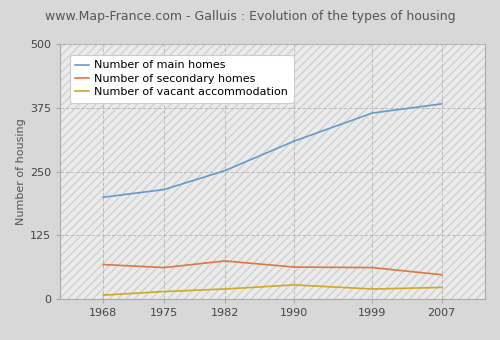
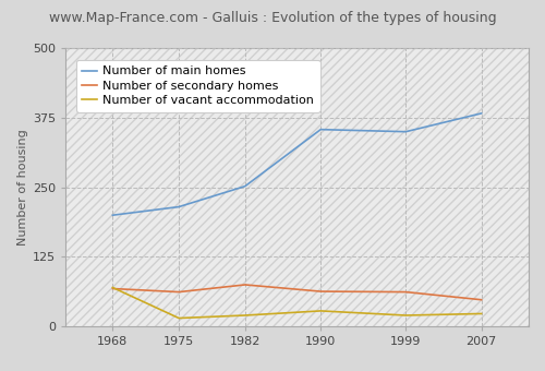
Number of vacant accommodation/1968: 8 -> 70
Number of main homes/1990: 310 -> 354
Number of main homes/1999: 365 -> 350
